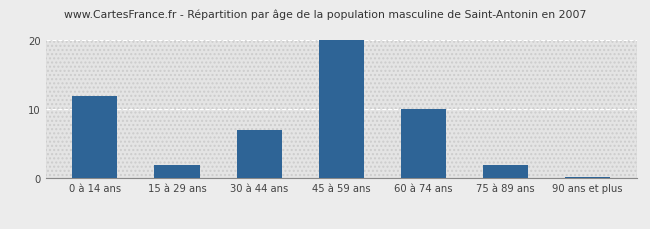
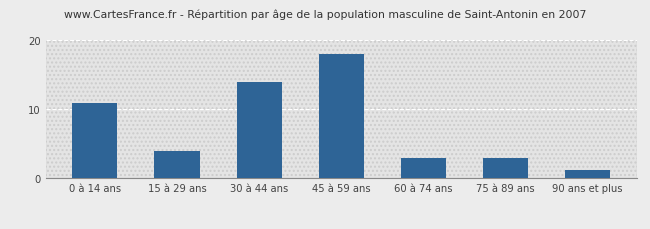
0 à 14 ans: 12.0 -> 11.0
15 à 29 ans: 2.0 -> 4.0
30 à 44 ans: 7.0 -> 14.0
45 à 59 ans: 20.0 -> 18.0
60 à 74 ans: 10.0 -> 3.0
75 à 89 ans: 2.0 -> 3.0
90 ans et plus: 0.2 -> 1.2
